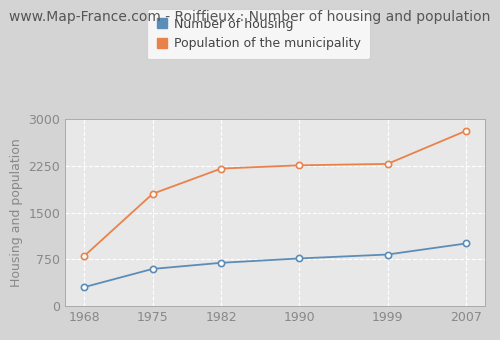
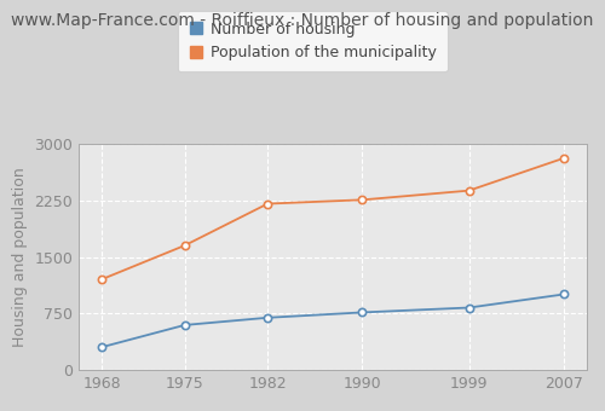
Population of the municipality/1968: 800 -> 1200
Population of the municipality/1975: 1800 -> 1650
Population of the municipality/1999: 2280 -> 2380
